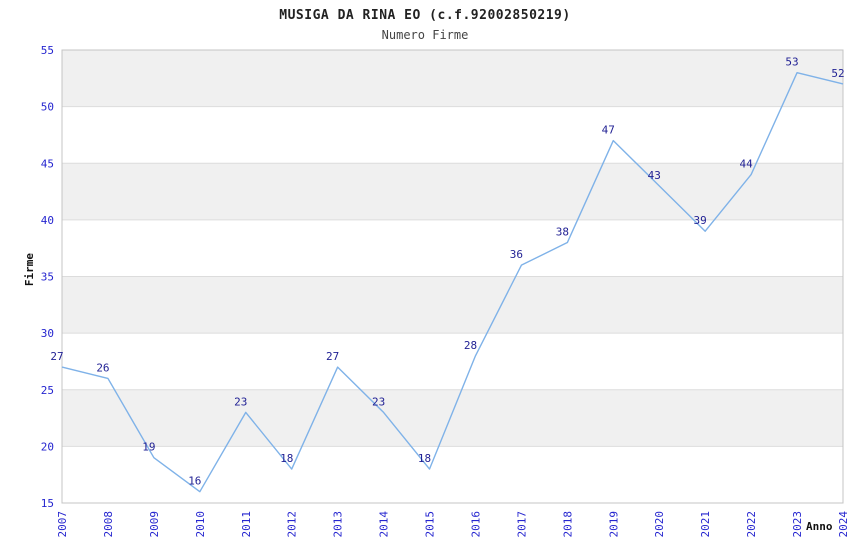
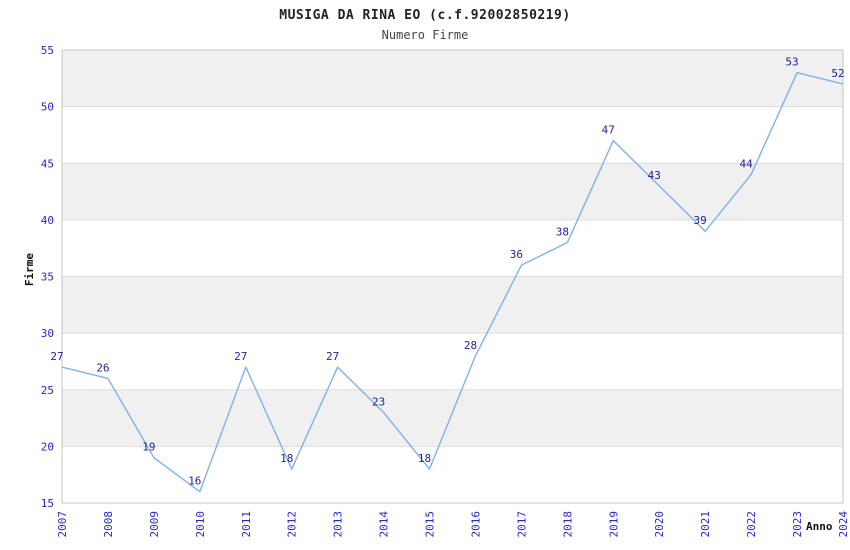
2011: 23 -> 27
